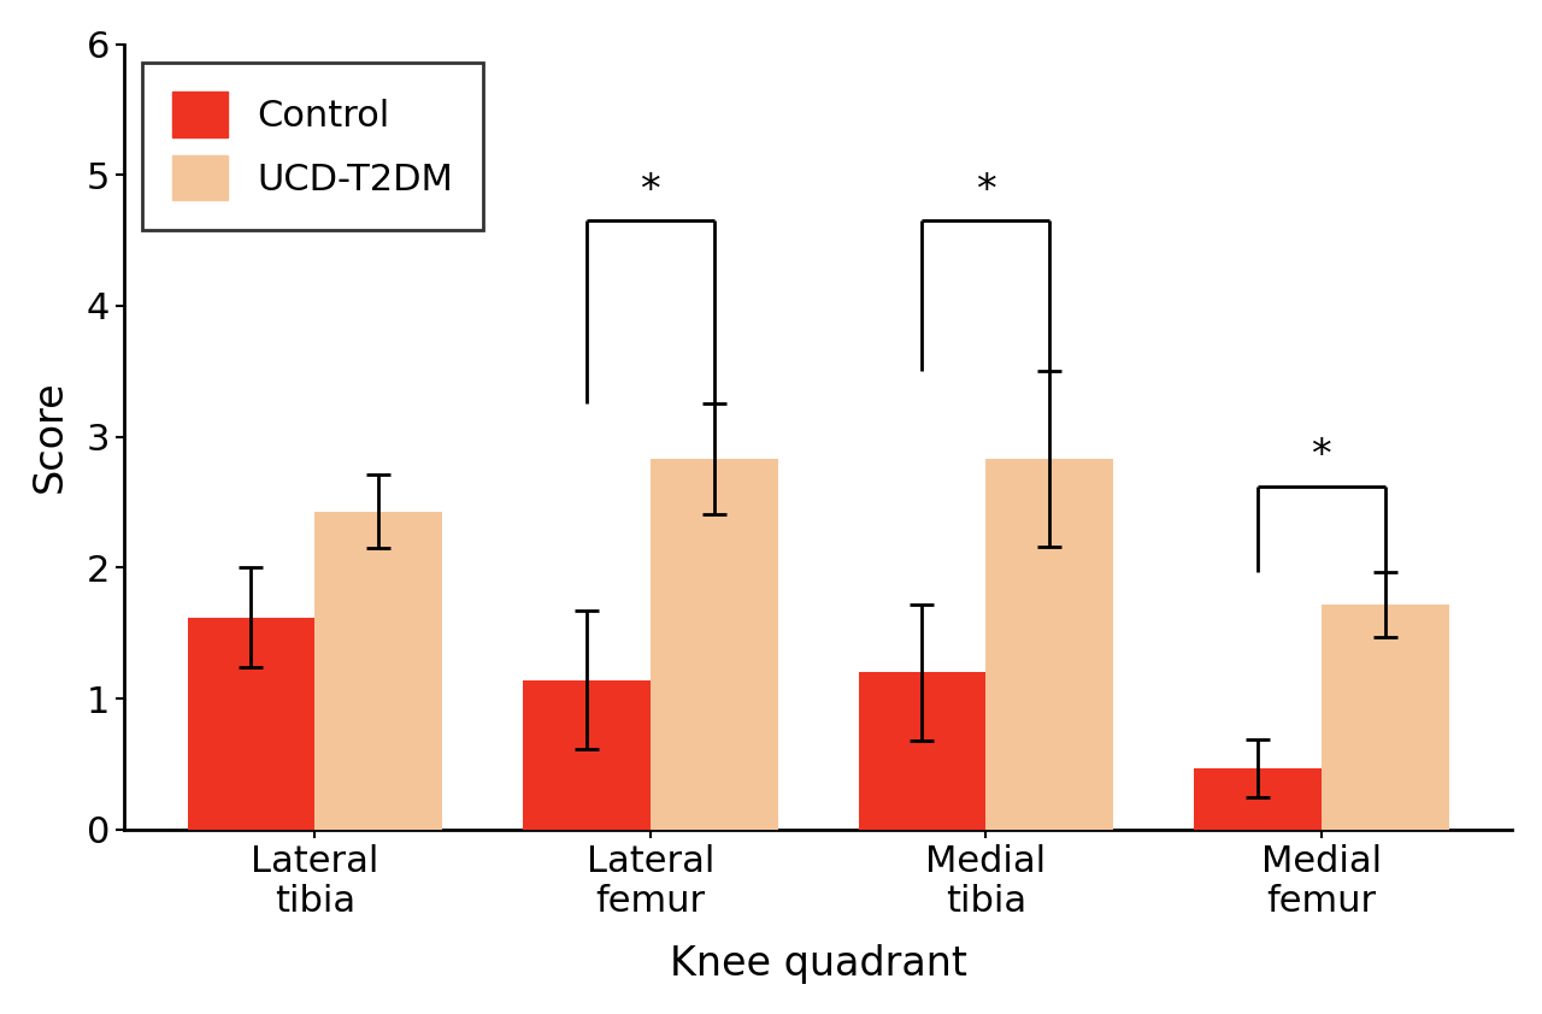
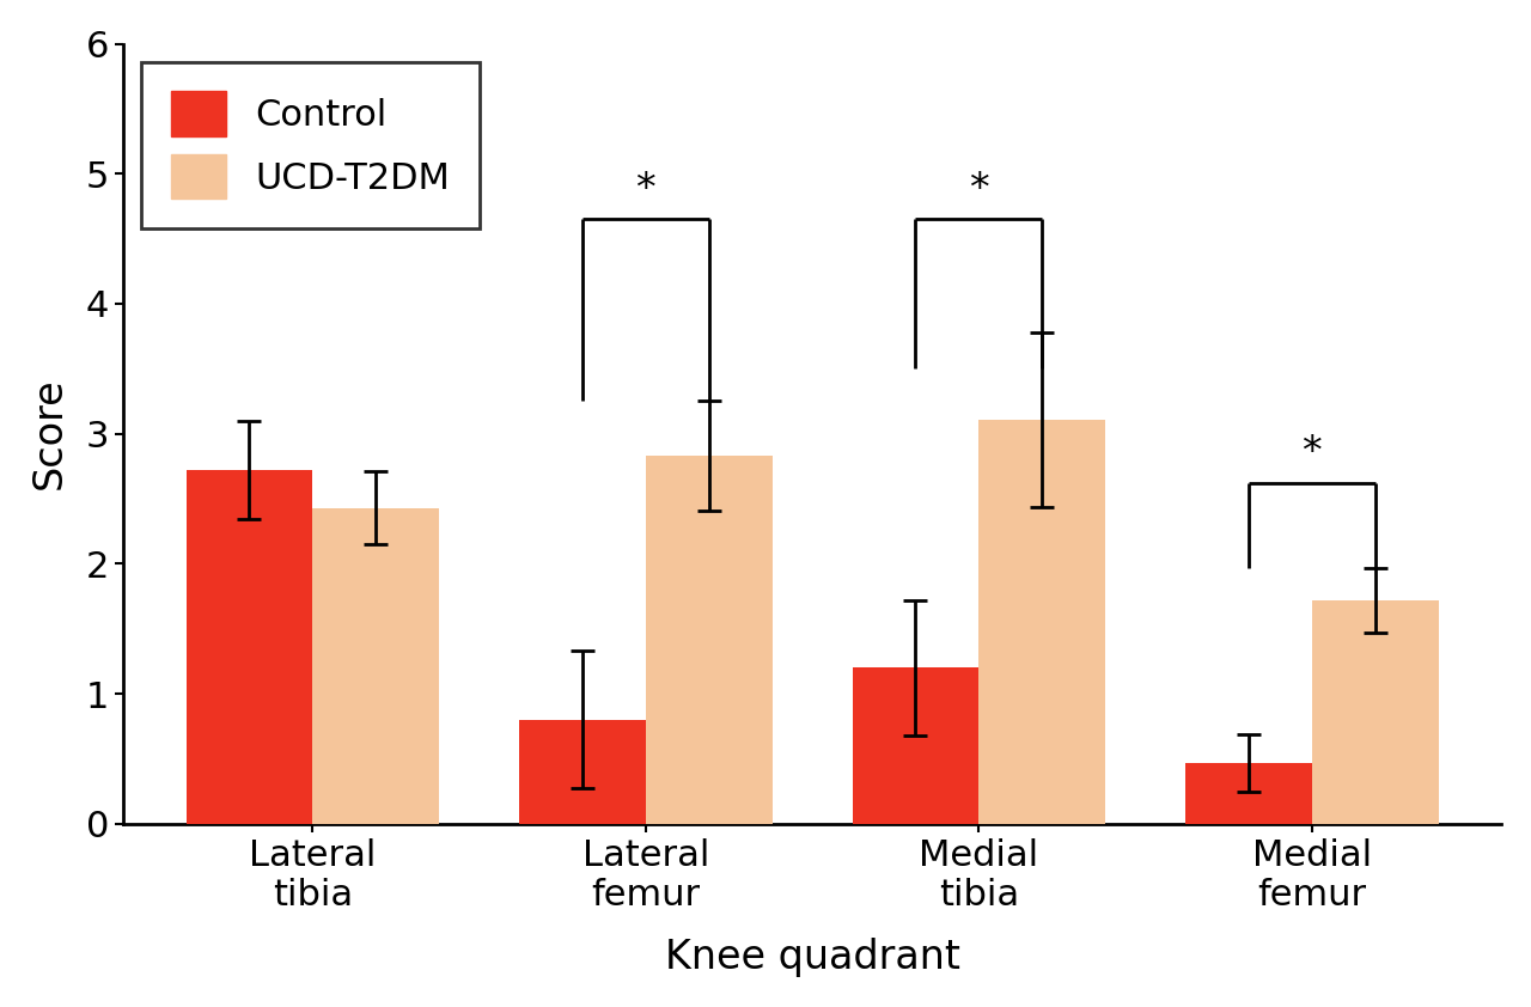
Control/Lateral tibia: 1.62 -> 2.72
Control/Lateral femur: 1.14 -> 0.80
UCD-T2DM/Medial tibia: 2.83 -> 3.11
